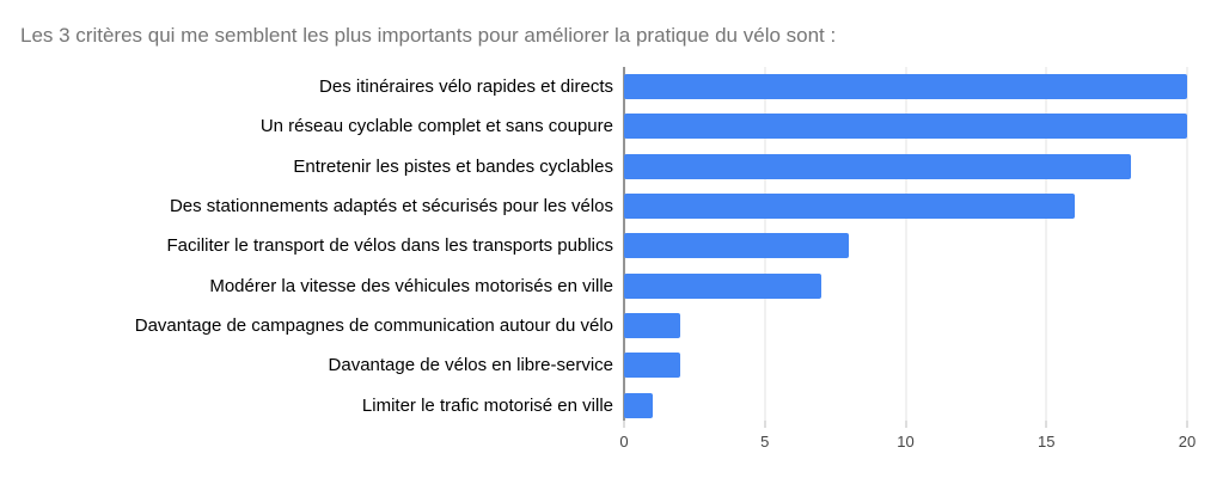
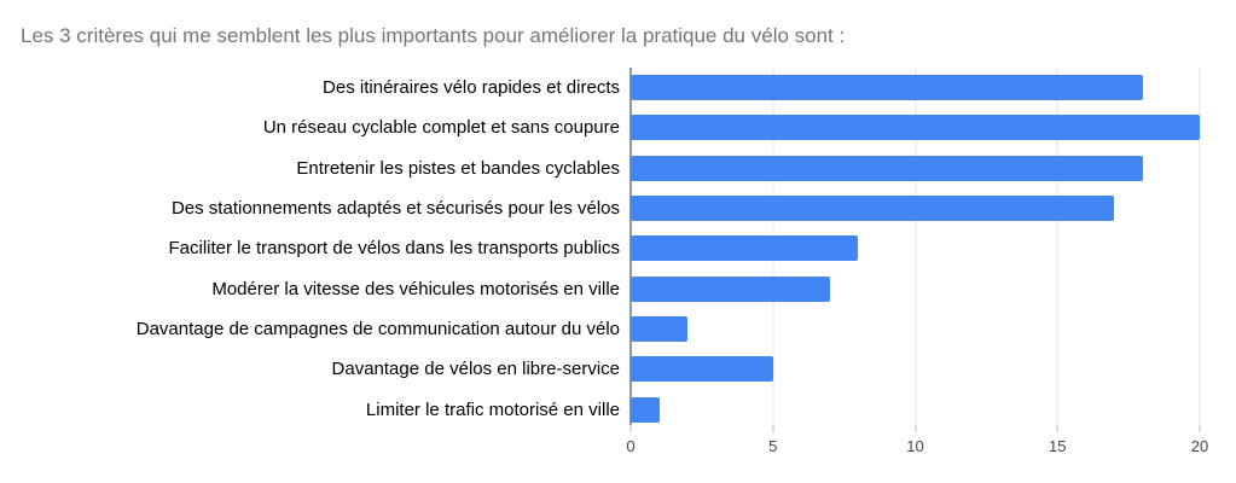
Des itinéraires vélo rapides et directs: 20 -> 18
Des stationnements adaptés et sécurisés pour les vélos: 16 -> 17
Davantage de vélos en libre-service: 2 -> 5
